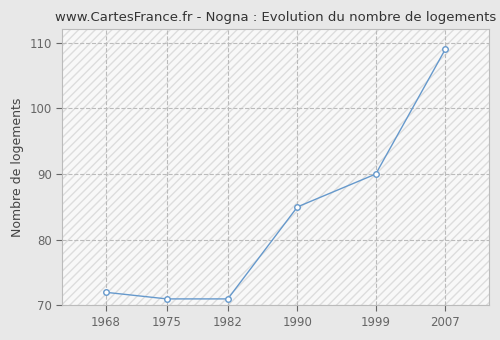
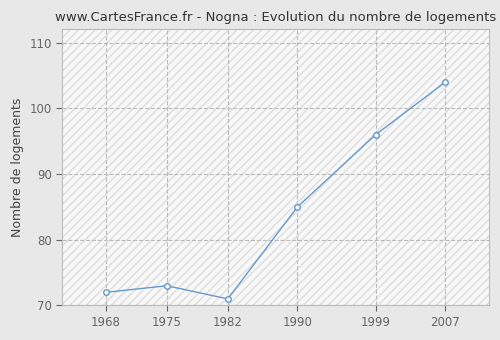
1975: 71 -> 73
1999: 90 -> 96
2007: 109 -> 104
